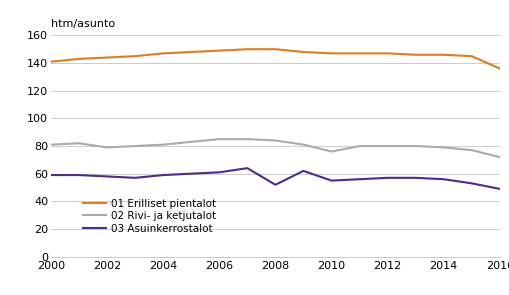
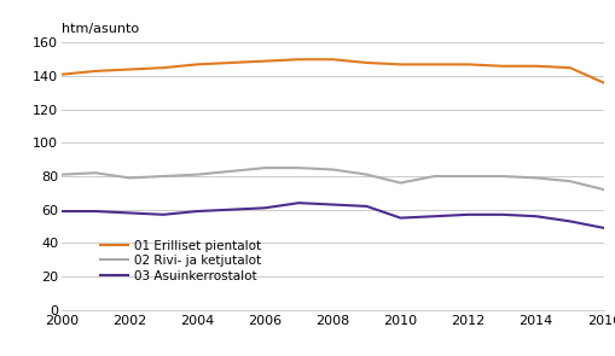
03 Asuinkerrostalot/2008: 52 -> 63
